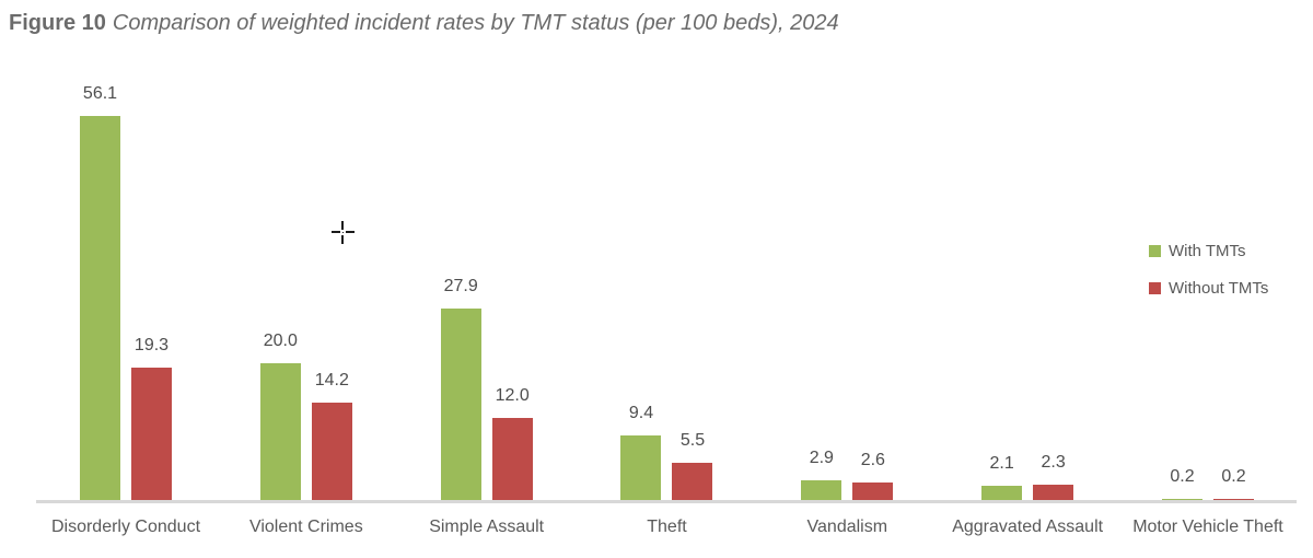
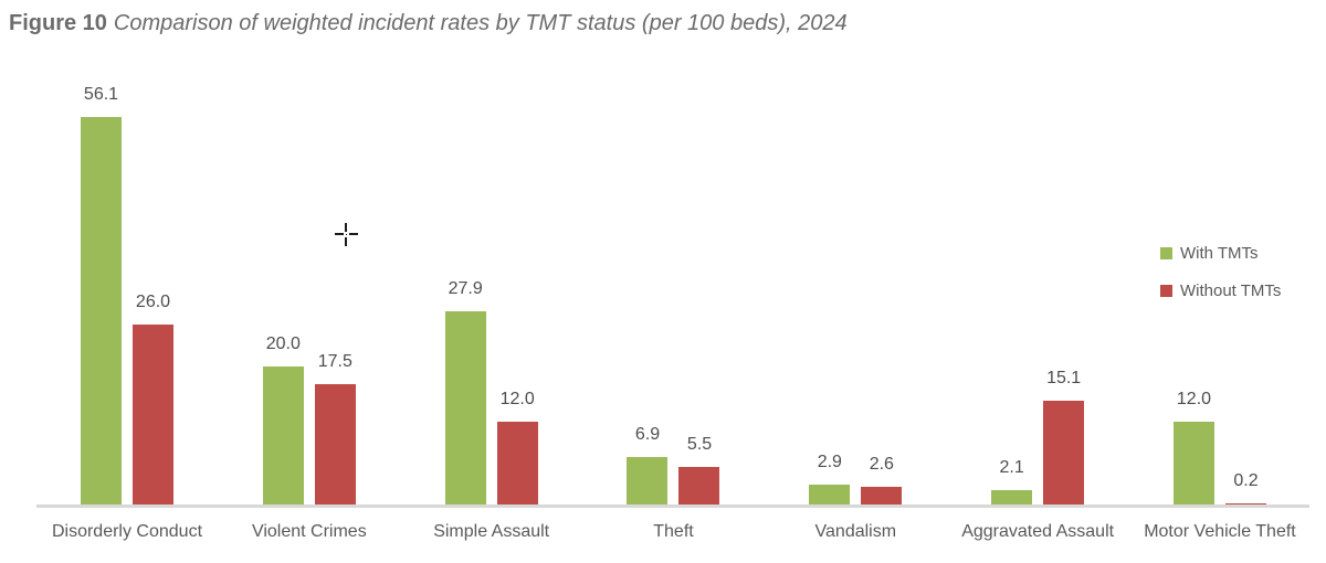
Without TMTs/Disorderly Conduct: 19.3 -> 26.0
Without TMTs/Violent Crimes: 14.2 -> 17.5
With TMTs/Theft: 9.4 -> 6.9
Without TMTs/Aggravated Assault: 2.3 -> 15.1
With TMTs/Motor Vehicle Theft: 0.2 -> 12.0
